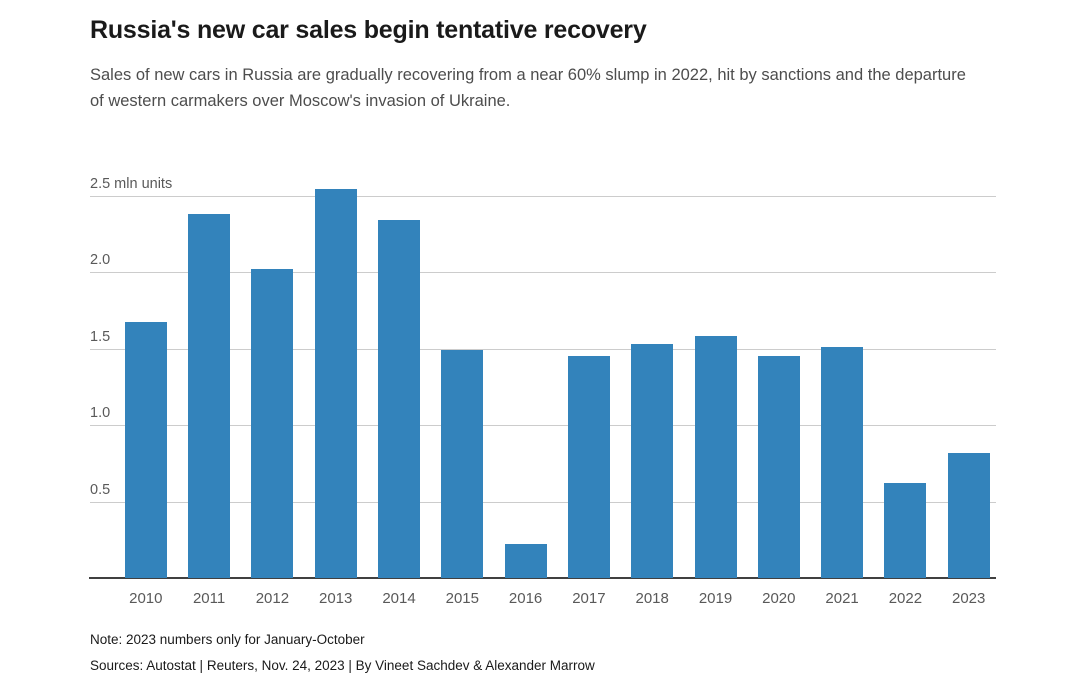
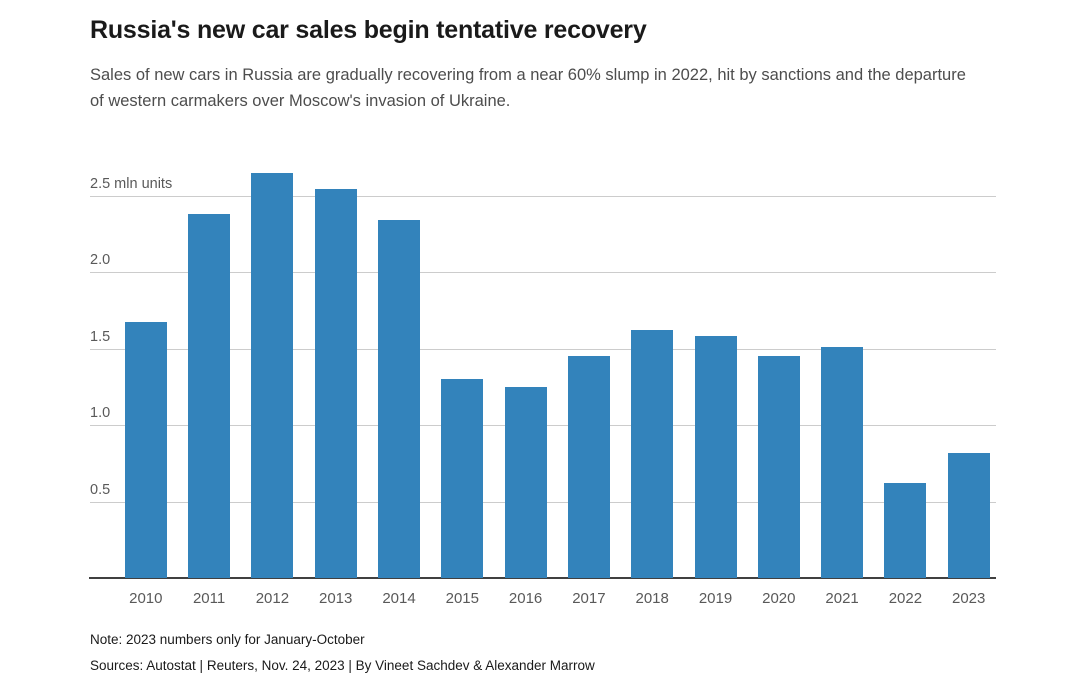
2012: 2.02 -> 2.65
2015: 1.49 -> 1.30
2016: 0.22 -> 1.25
2018: 1.53 -> 1.62
